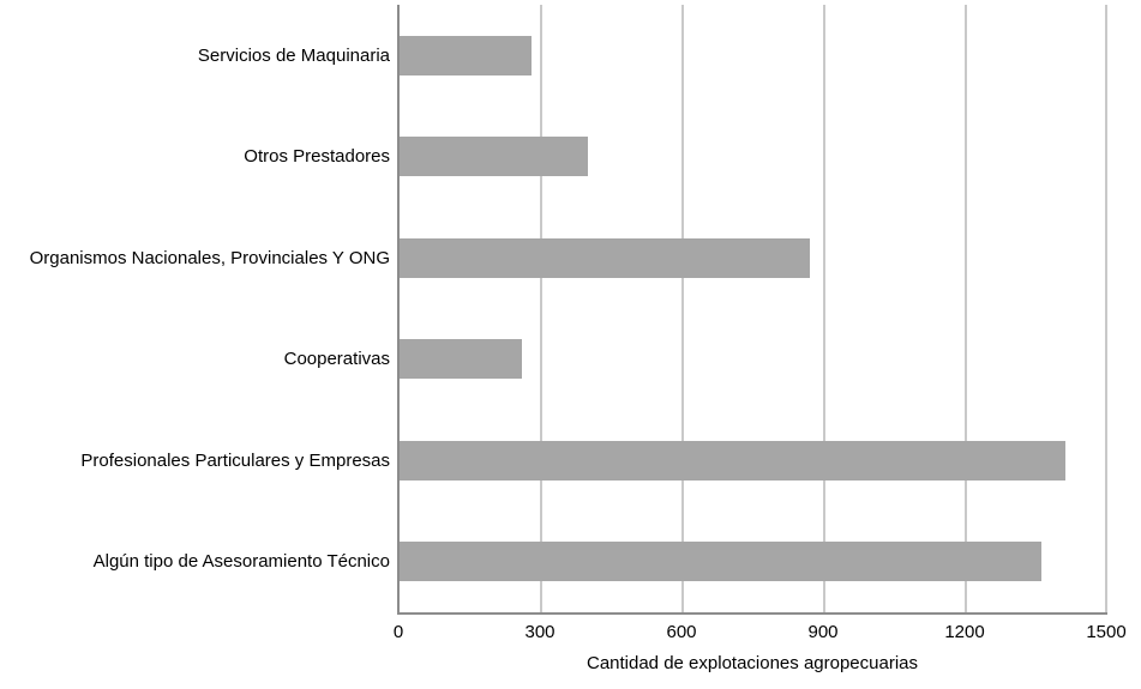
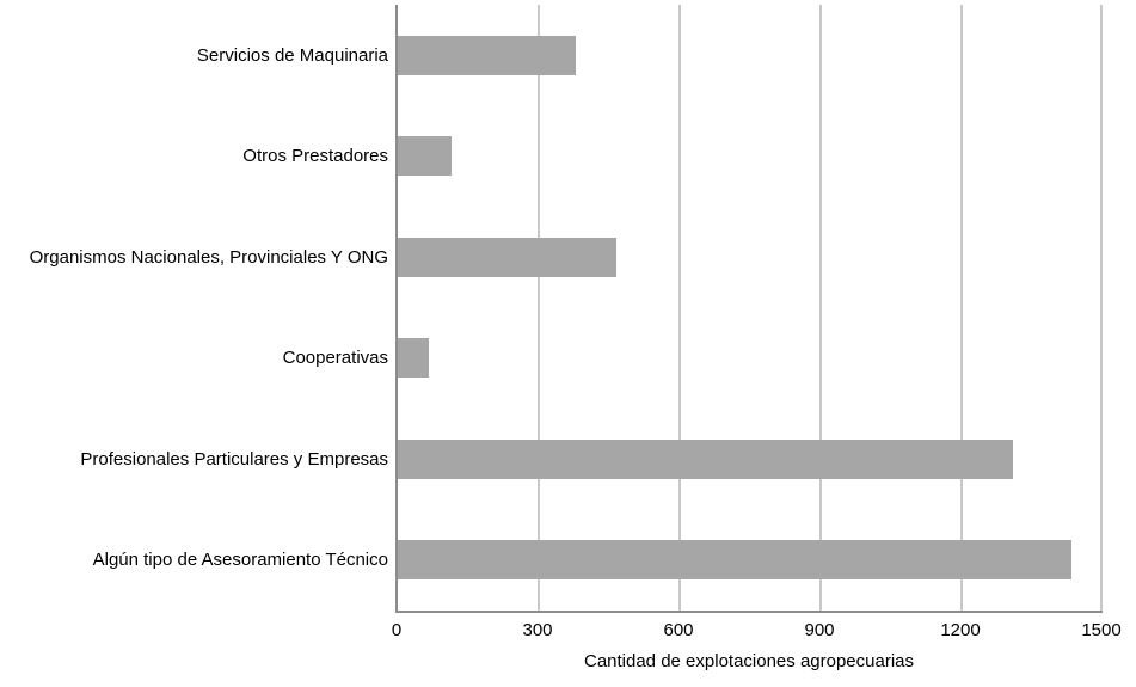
Servicios de Maquinaria: 280 -> 380
Otros Prestadores: 400 -> 120
Organismos Nacionales, Provinciales Y ONG: 870 -> 460
Cooperativas: 260 -> 60
Profesionales Particulares y Empresas: 1410 -> 1310
Algún tipo de Asesoramiento Técnico: 1360 -> 1440
